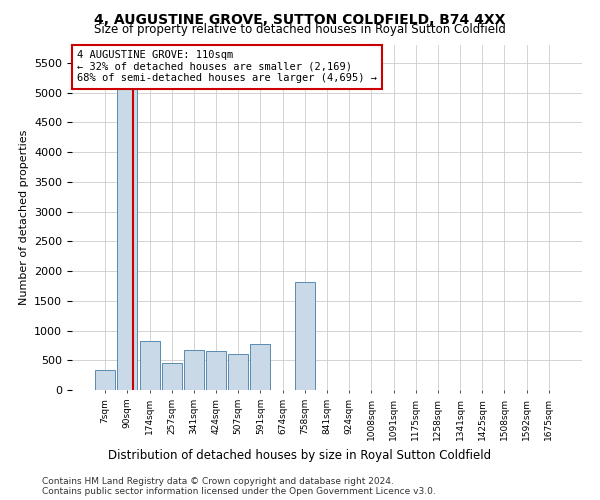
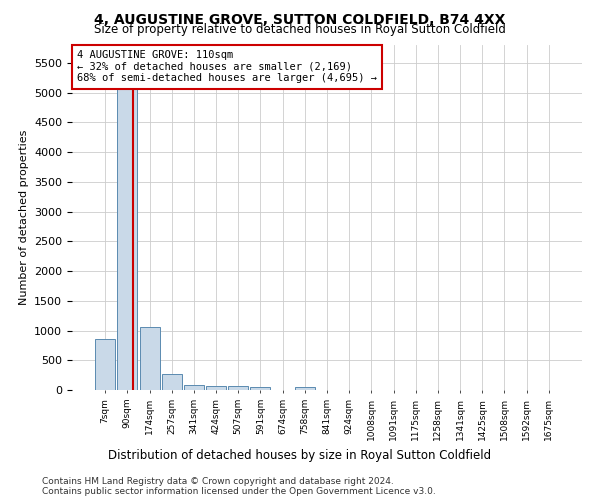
7sqm: 340 -> 850
174sqm: 820 -> 1060
257sqm: 460 -> 280
341sqm: 680 -> 80
424sqm: 660 -> 70
507sqm: 600 -> 70
591sqm: 780 -> 50
758sqm: 1820 -> 50
